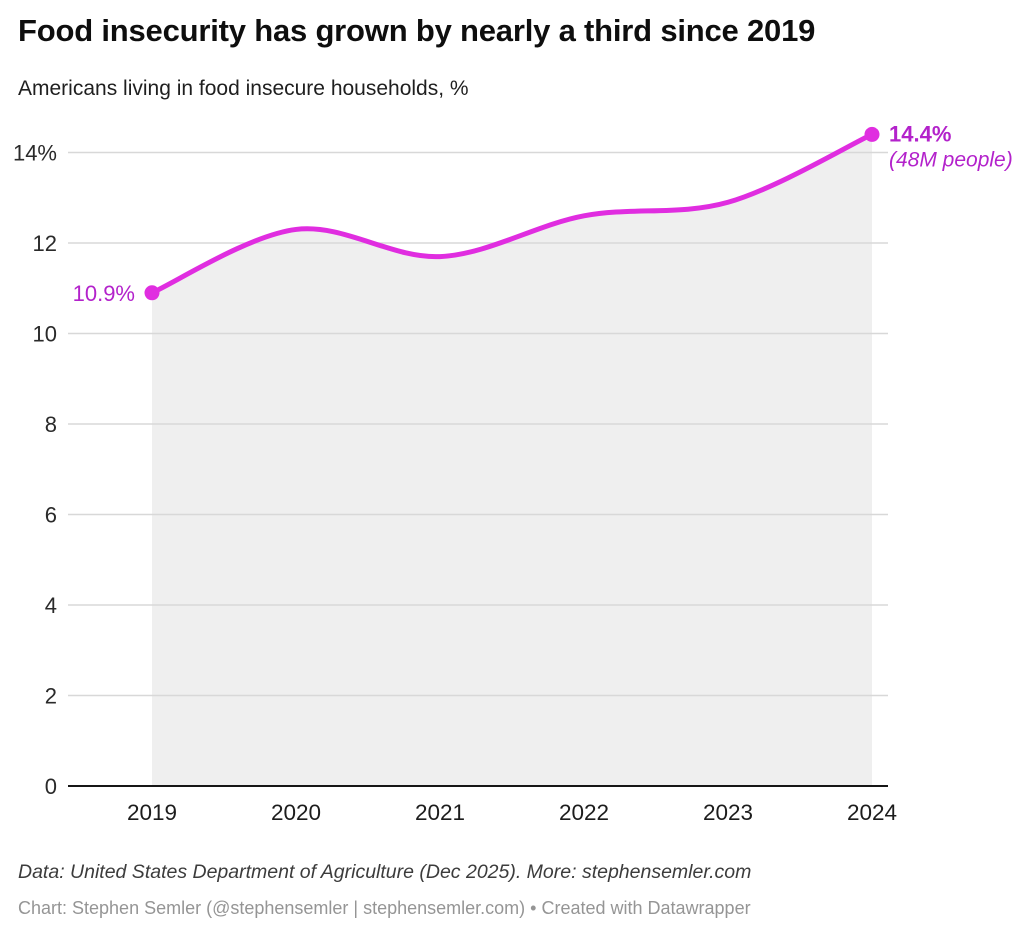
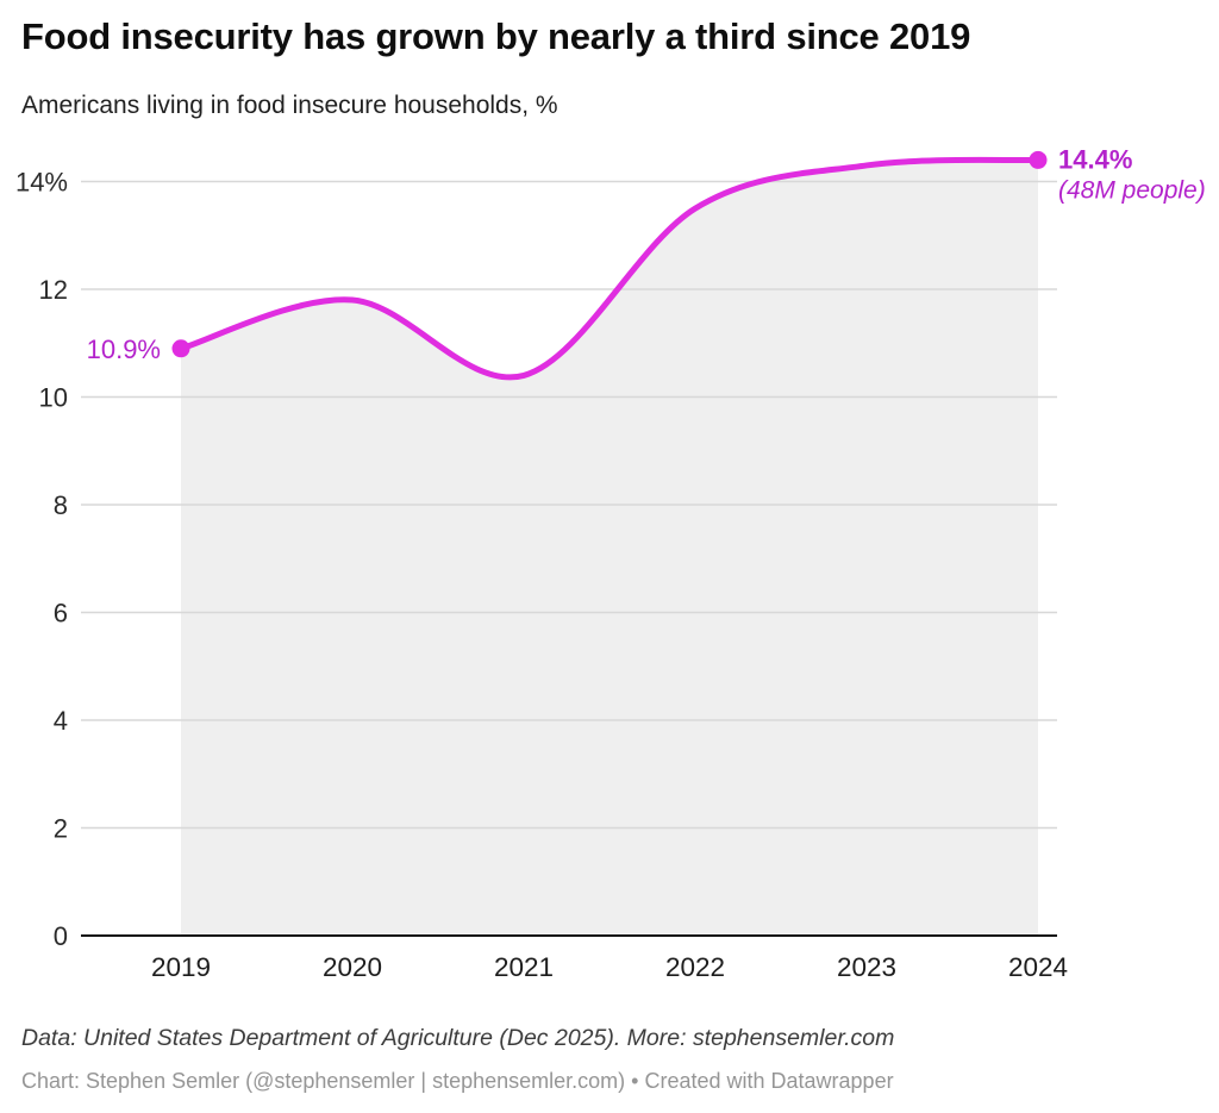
2020: 12.3% -> 11.8%
2021: 11.7% -> 10.4%
2022: 12.6% -> 13.5%
2023: 12.9% -> 14.3%
